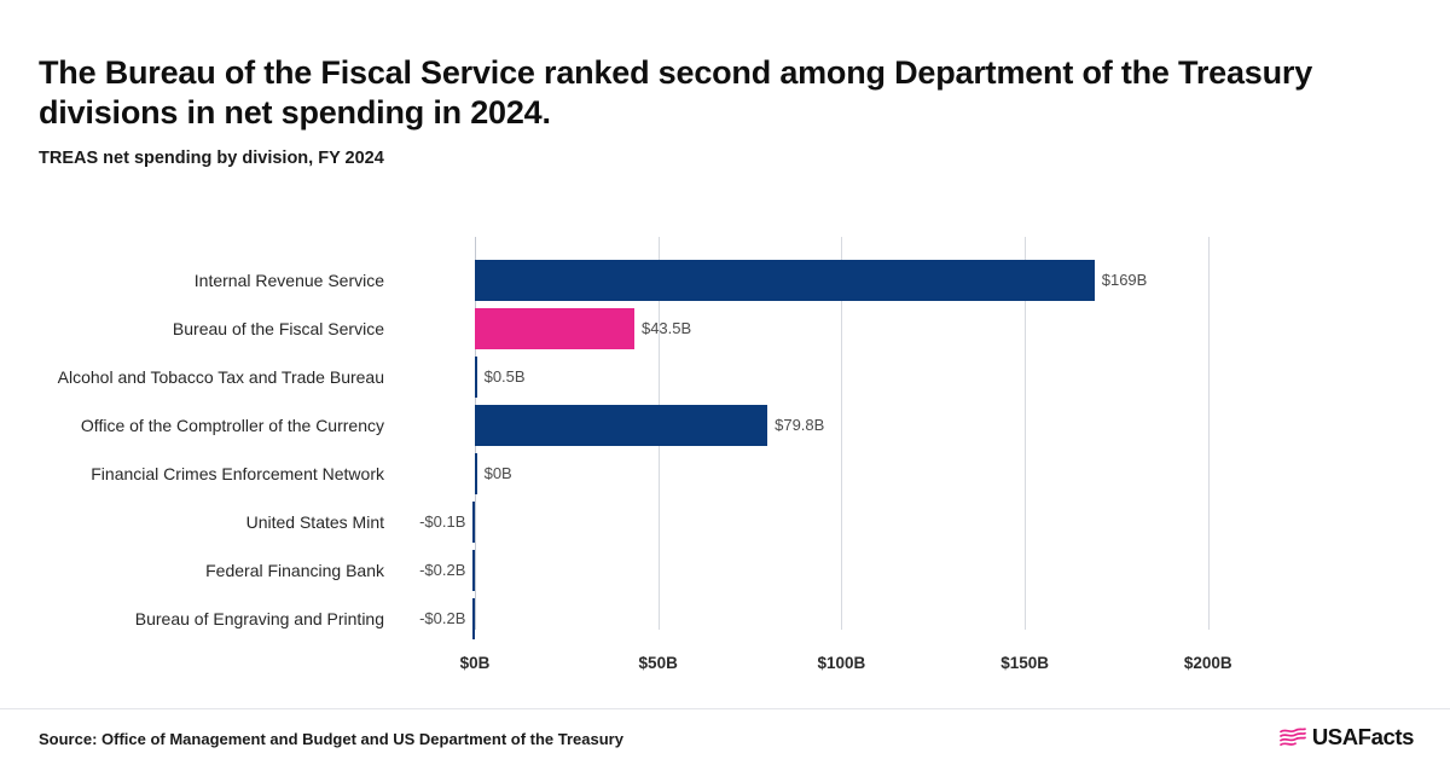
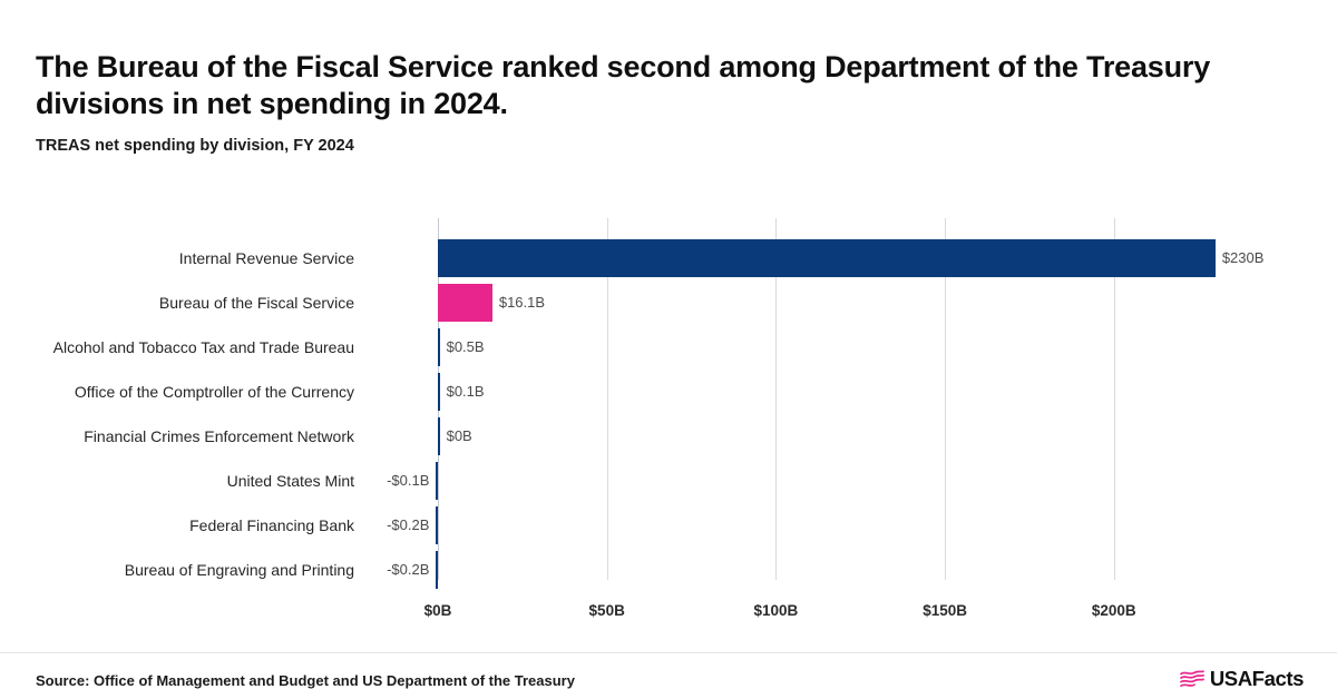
Internal Revenue Service: $169B -> $230B
Bureau of the Fiscal Service: $43.5B -> $16.1B
Office of the Comptroller of the Currency: $79.8B -> $0.1B
